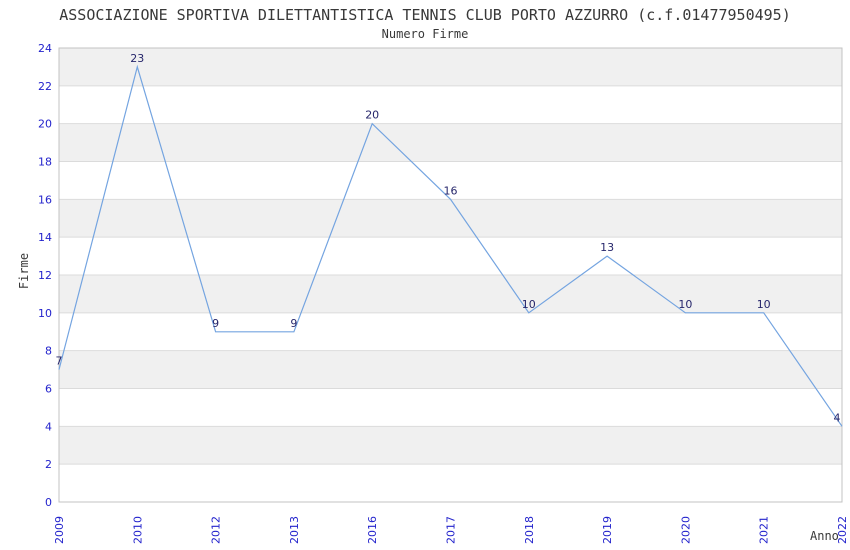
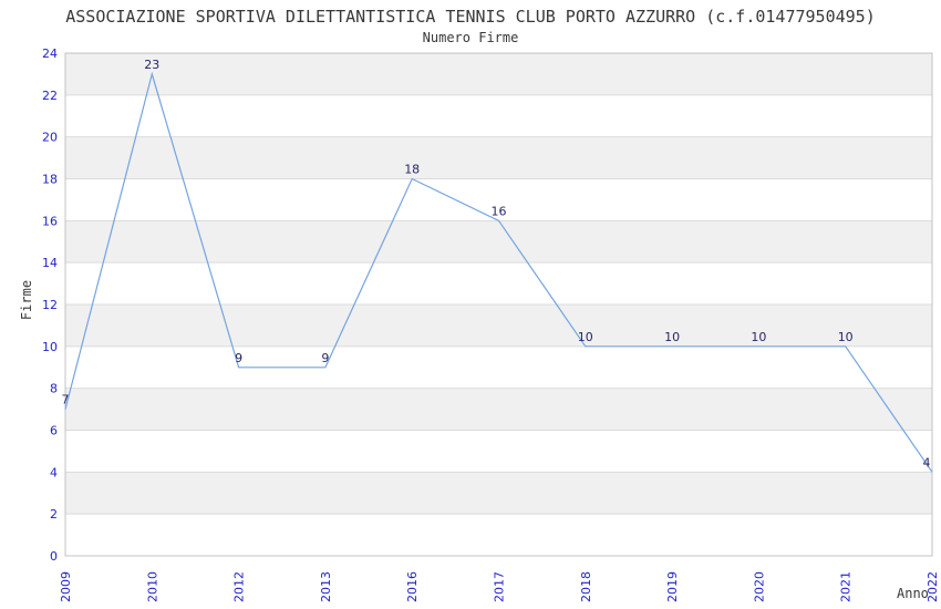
2016: 20 -> 18
2019: 13 -> 10
